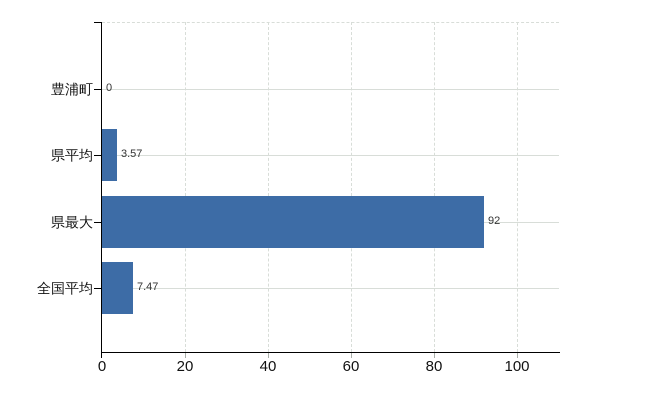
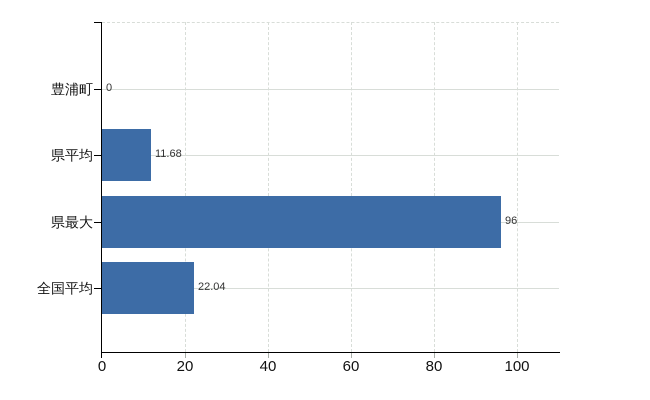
県平均: 3.57 -> 11.68
県最大: 92 -> 96
全国平均: 7.47 -> 22.04
